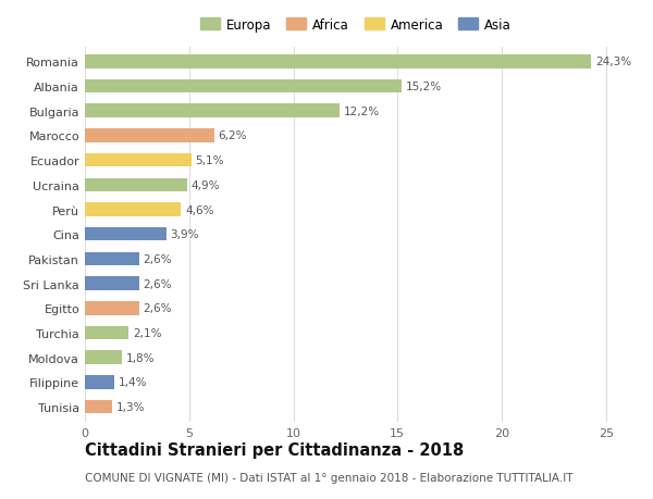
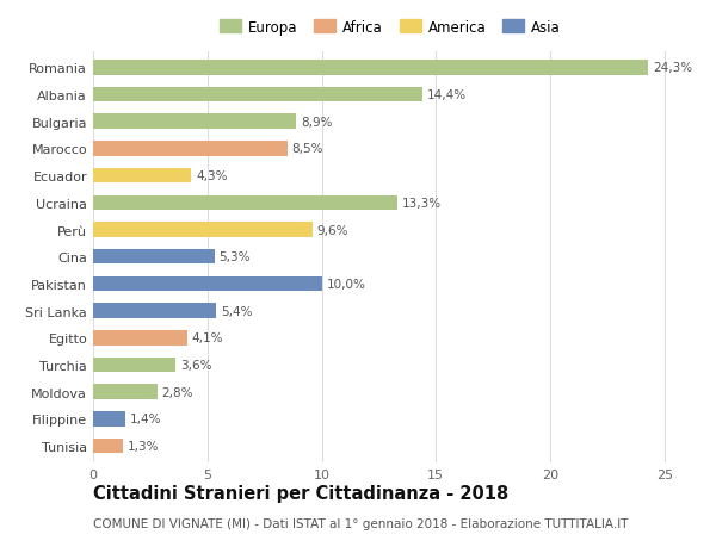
Albania: 15,2% -> 14,4%
Bulgaria: 12,2% -> 8,9%
Marocco: 6,2% -> 8,5%
Ecuador: 5,1% -> 4,3%
Ucraina: 4,9% -> 13,3%
Perù: 4,6% -> 9,6%
Cina: 3,9% -> 5,3%
Pakistan: 2,6% -> 10,0%
Sri Lanka: 2,6% -> 5,4%
Egitto: 2,6% -> 4,1%
Turchia: 2,1% -> 3,6%
Moldova: 1,8% -> 2,8%
